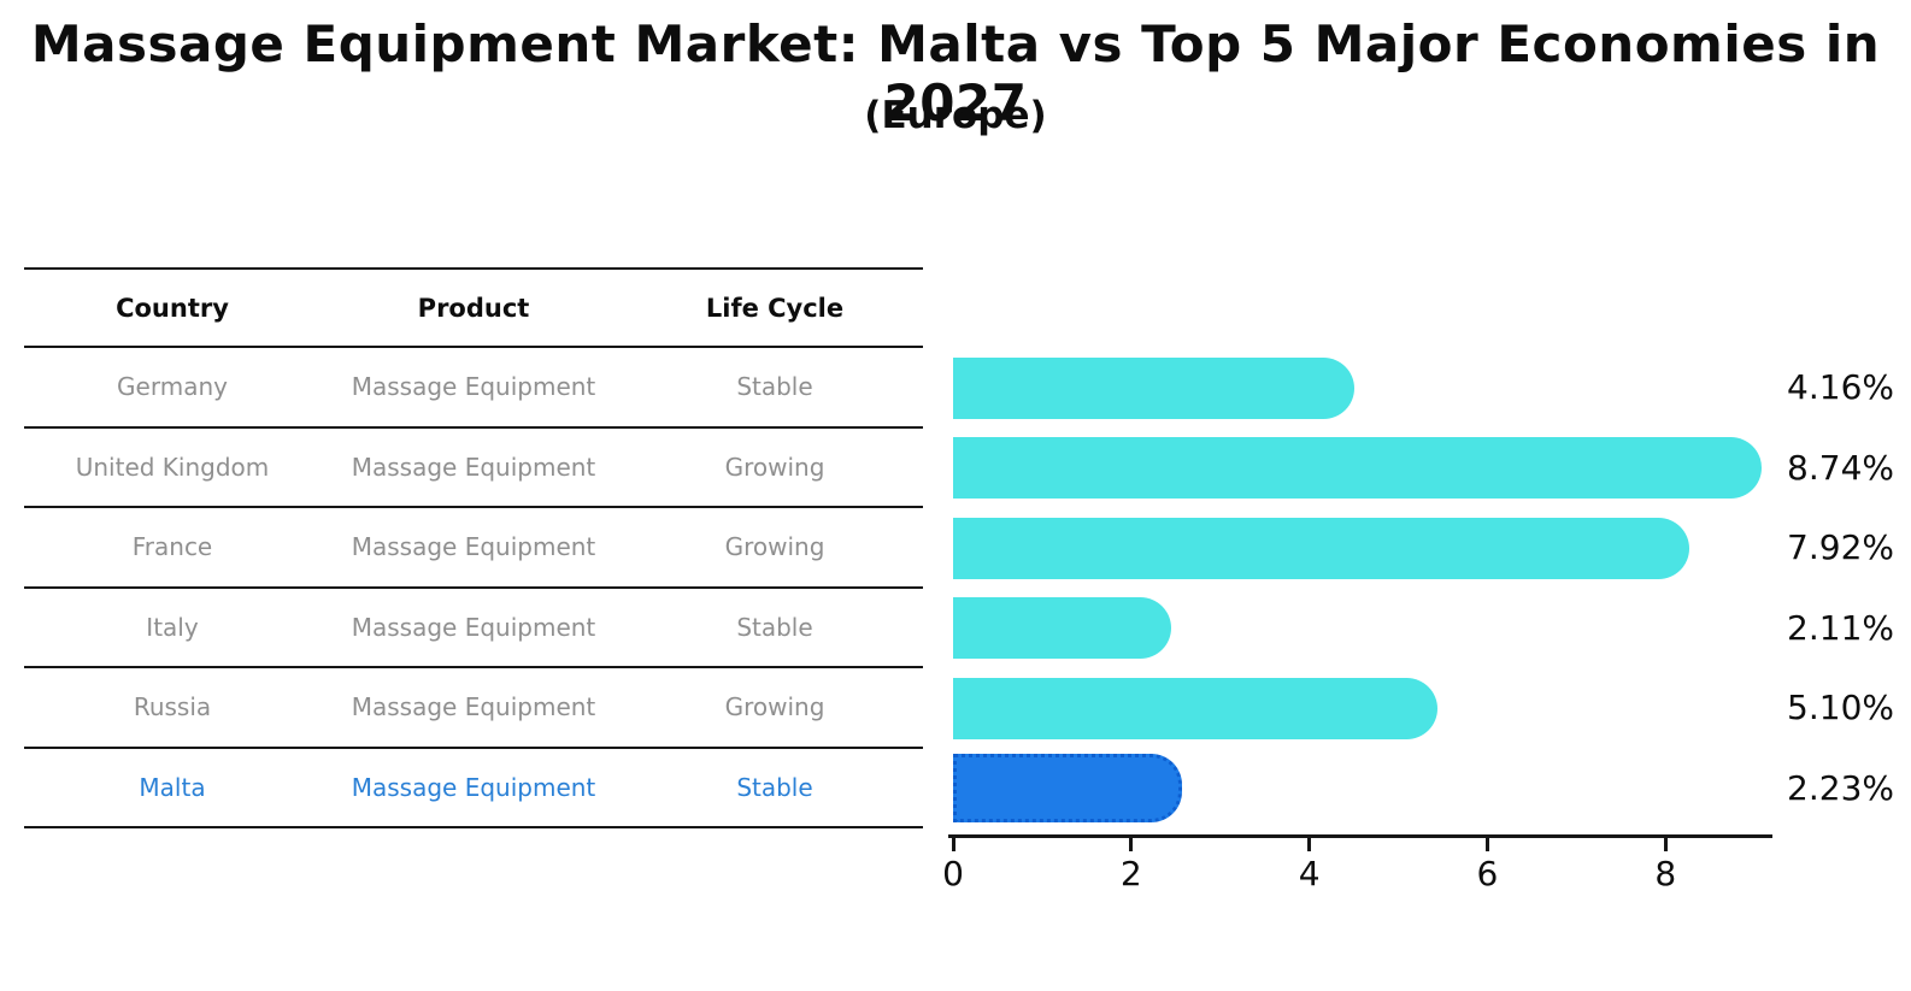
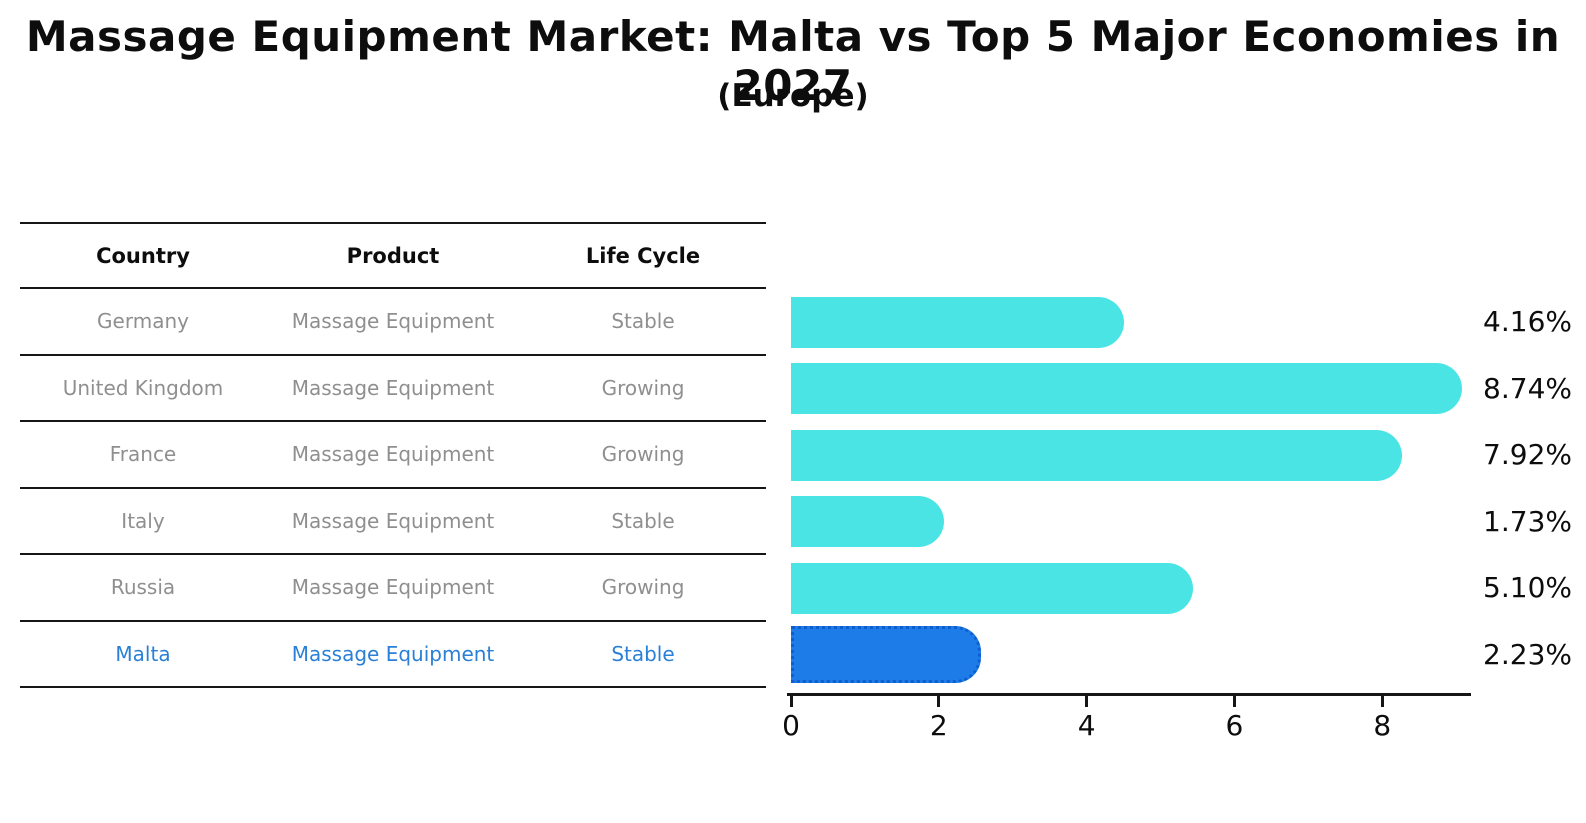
Italy: 2.11% -> 1.73%
